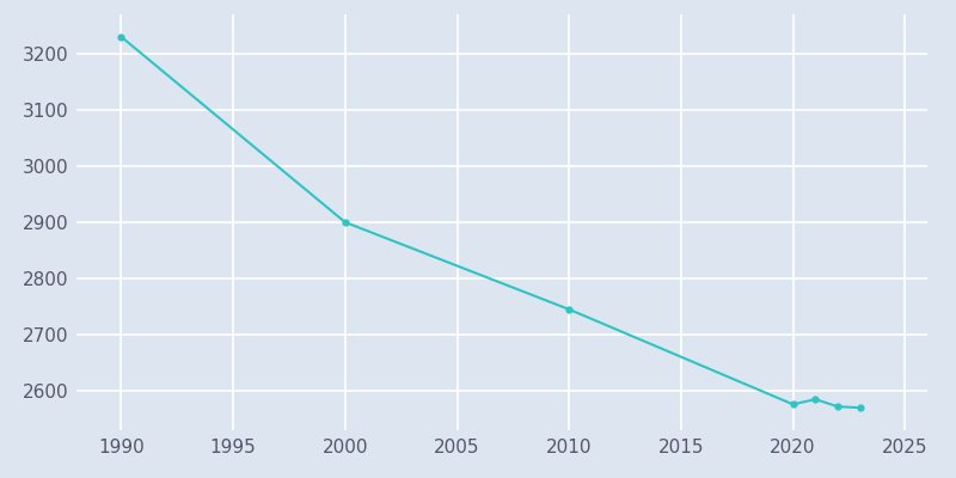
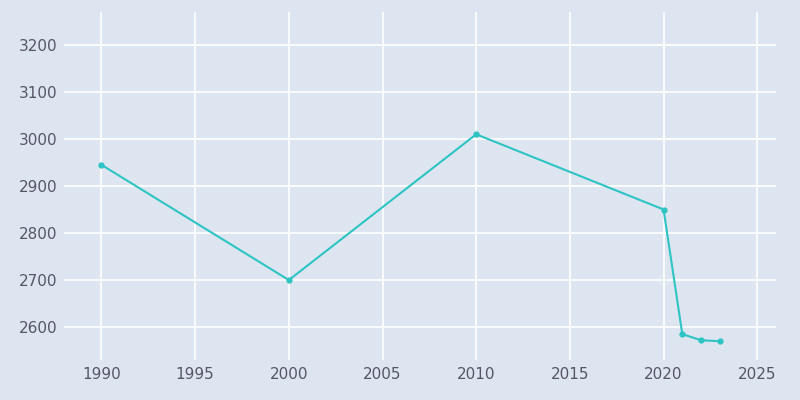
1990: 3230 -> 2945
2000: 2900 -> 2700
2010: 2745 -> 3010
2020: 2576 -> 2850
